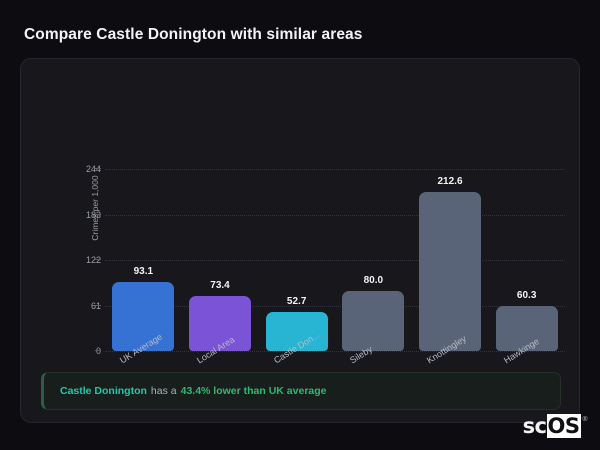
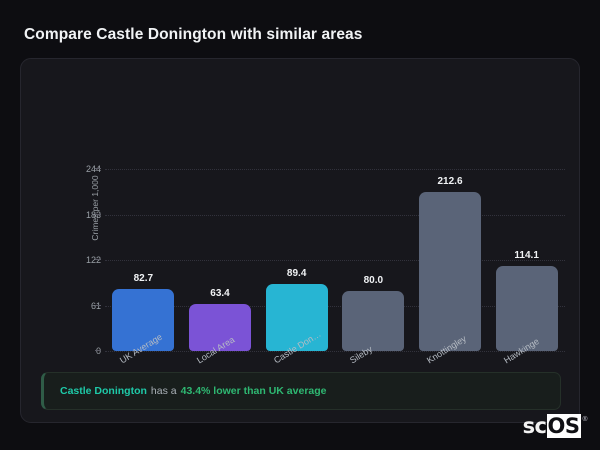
UK Average: 93.1 -> 82.7
Local Area: 73.4 -> 63.4
Castle Don…: 52.7 -> 89.4
Hawkinge: 60.3 -> 114.1
